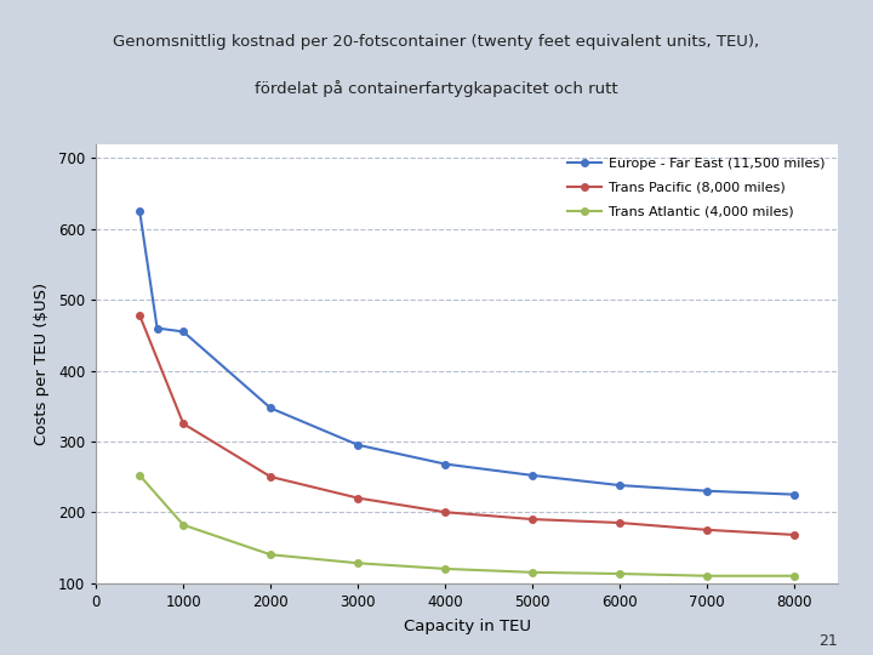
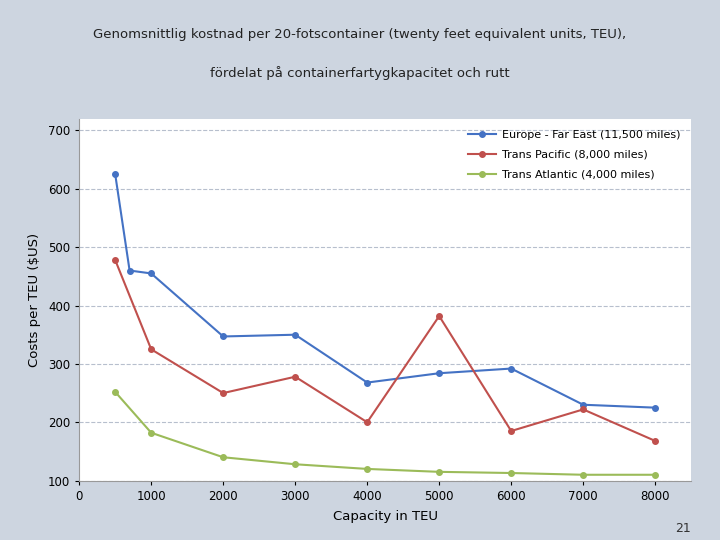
Europe - Far East (11,500 miles)/3000: 295 -> 350
Trans Pacific (8,000 miles)/3000: 220 -> 278
Europe - Far East (11,500 miles)/5000: 252 -> 284
Trans Pacific (8,000 miles)/5000: 190 -> 382
Europe - Far East (11,500 miles)/6000: 238 -> 292
Trans Pacific (8,000 miles)/7000: 175 -> 222
